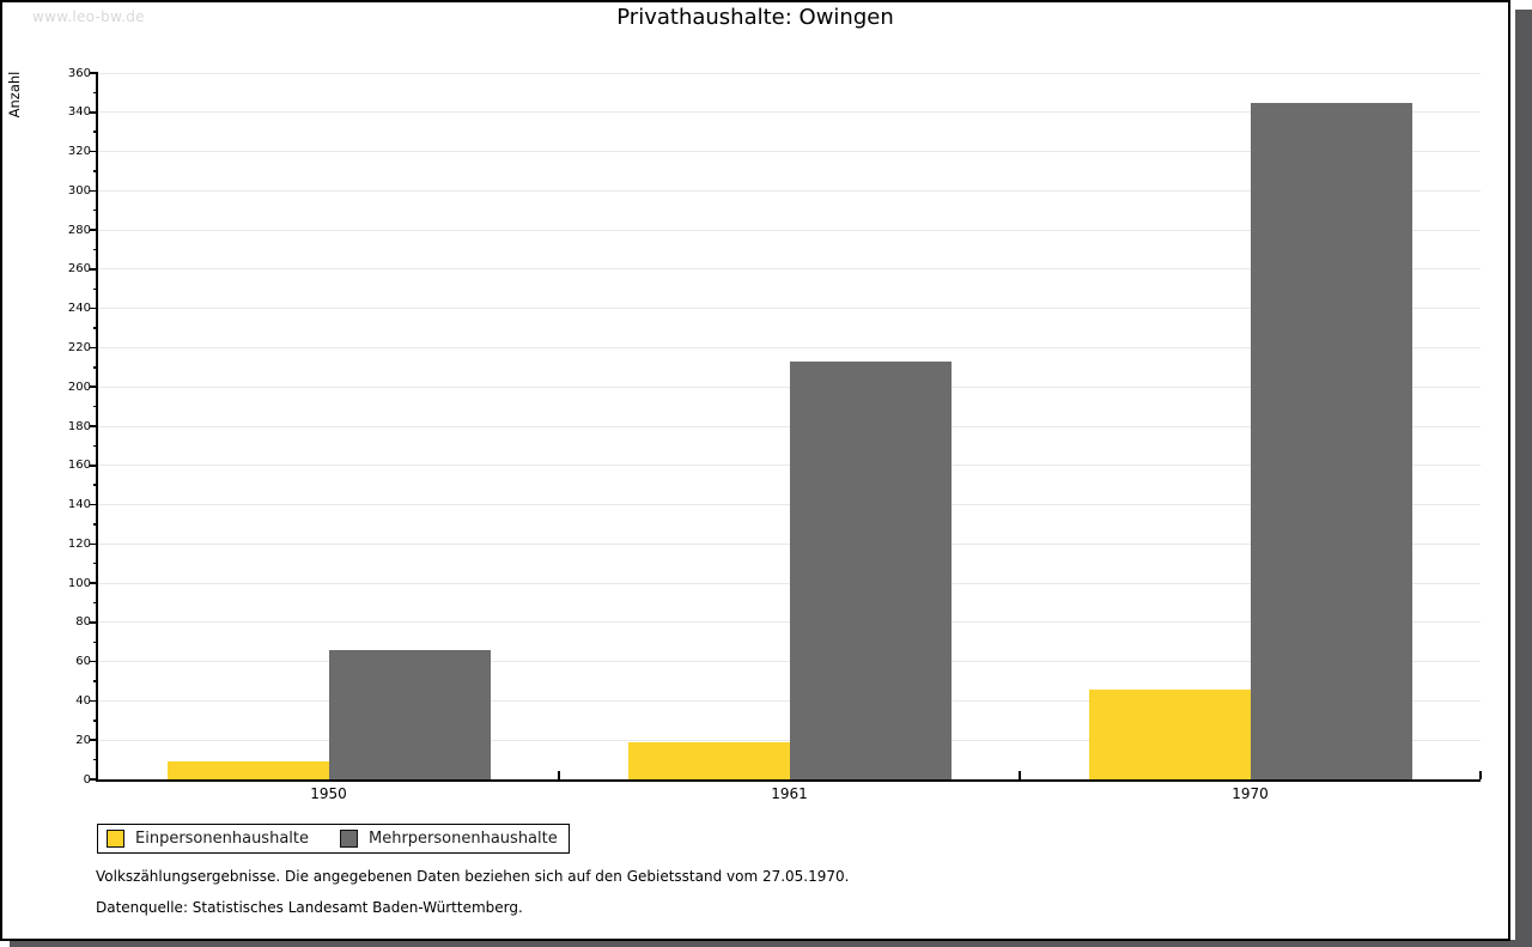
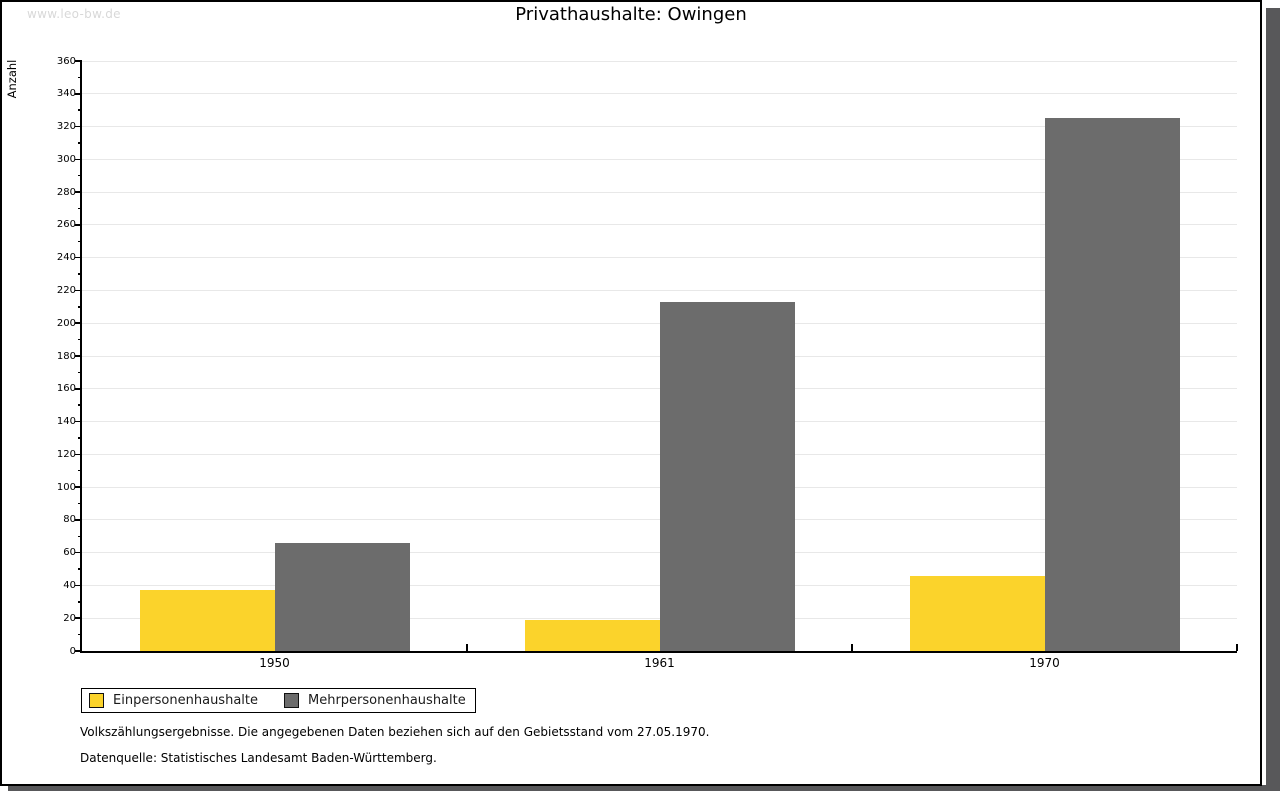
Einpersonenhaushalte/1950: 9 -> 37
Mehrpersonenhaushalte/1970: 345 -> 325
